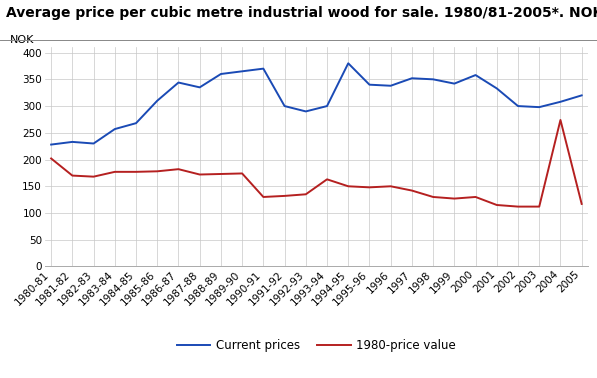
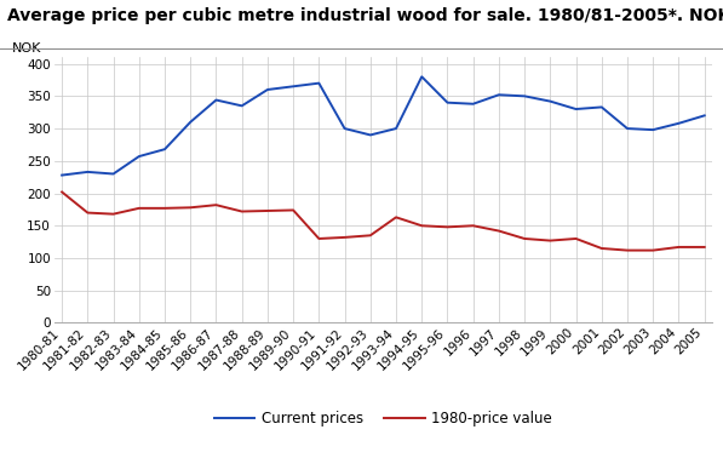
Current prices/2000: 358 -> 330
1980-price value/2004: 274 -> 117
